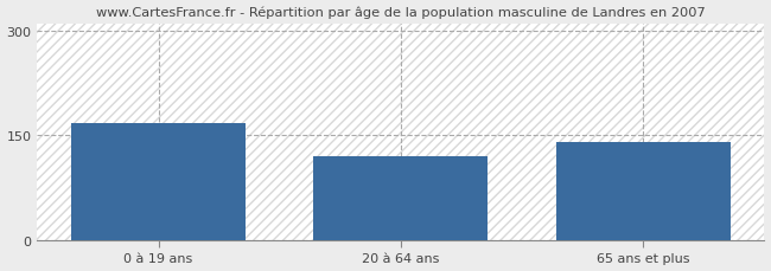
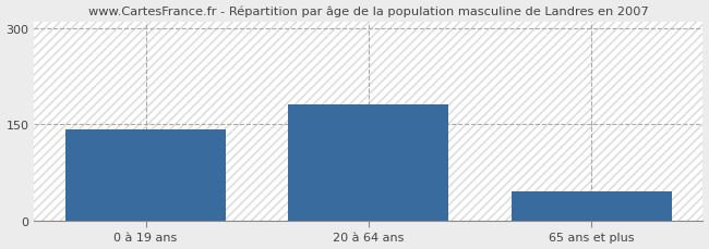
0 à 19 ans: 168 -> 143
20 à 64 ans: 120 -> 181
65 ans et plus: 140 -> 46
